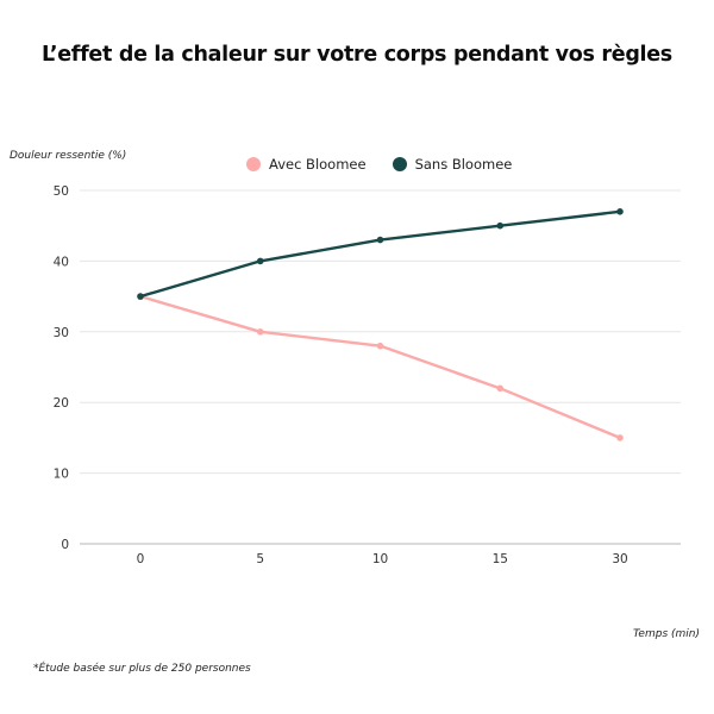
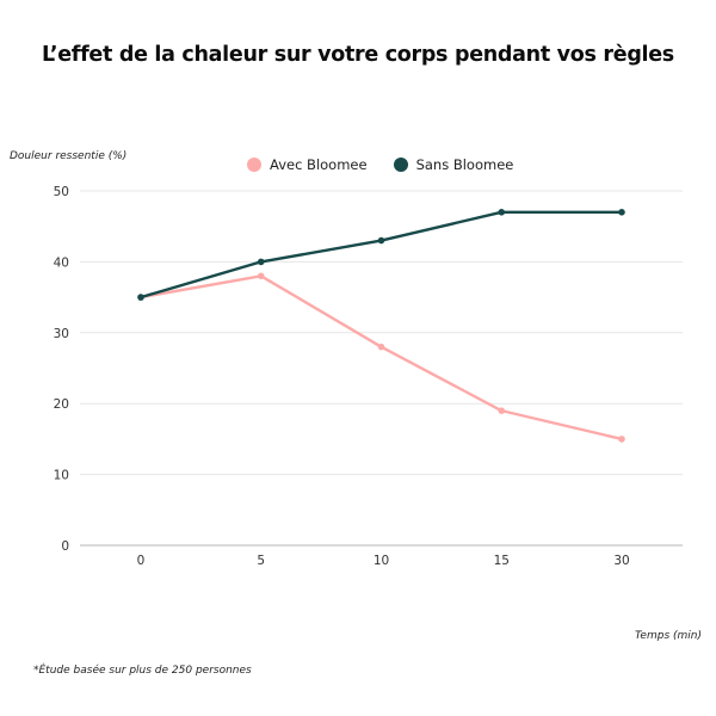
Avec Bloomee/5: 30 -> 38
Avec Bloomee/15: 22 -> 19
Sans Bloomee/15: 45 -> 47
